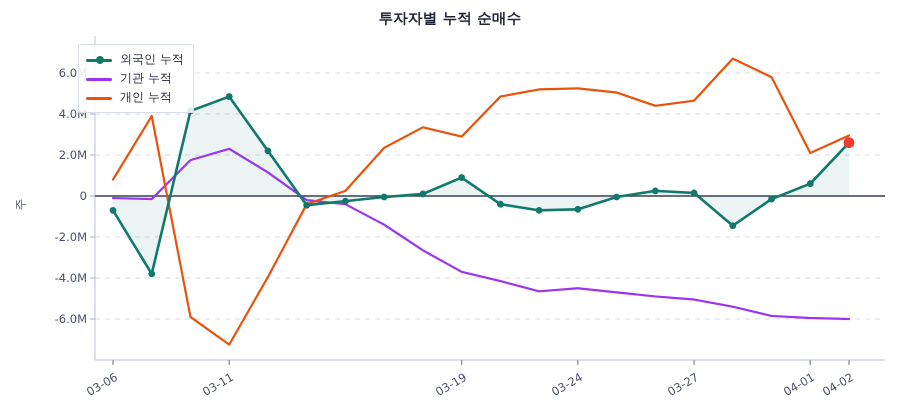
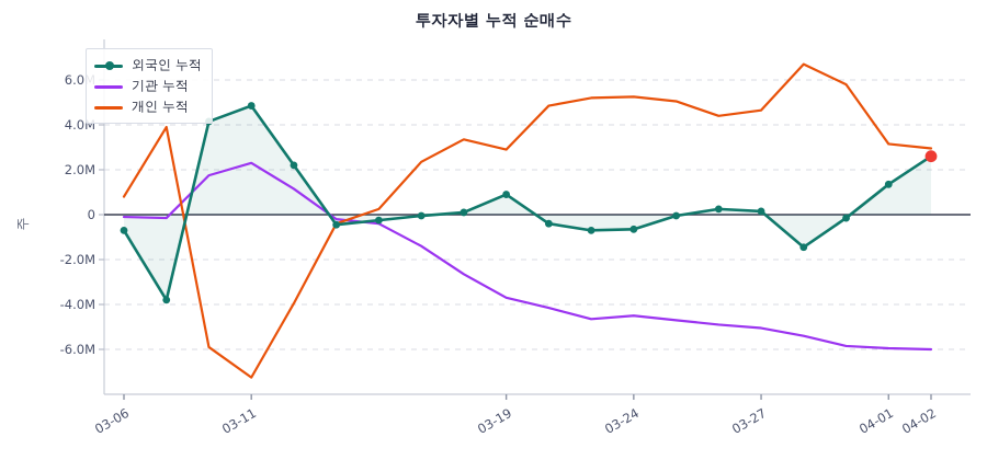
외국인 누적/04-01: 0.6M -> 1.4M
개인 누적/04-01: 2.1M -> 3.2M
